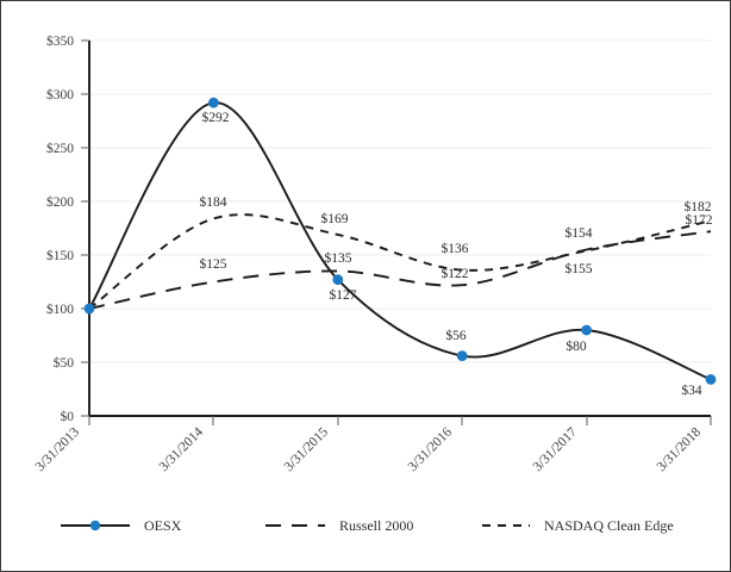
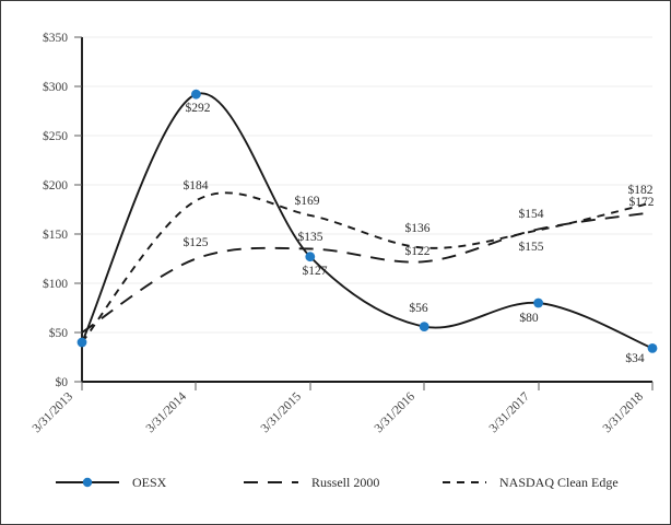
OESX/3/31/2013: $100 -> $40
Russell 2000/3/31/2013: $100 -> $50
NASDAQ Clean Edge/3/31/2013: $100 -> $40
